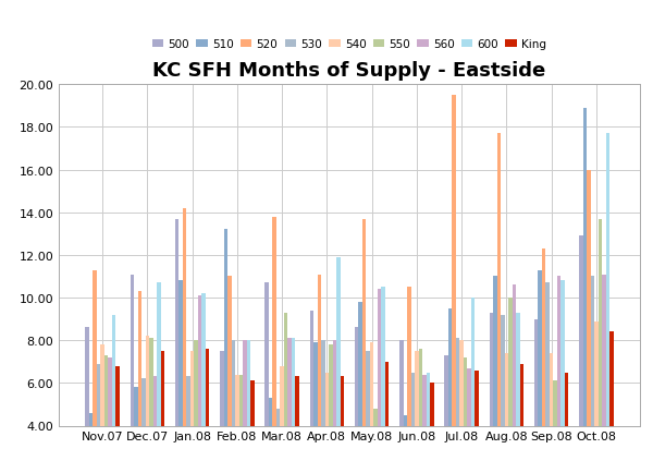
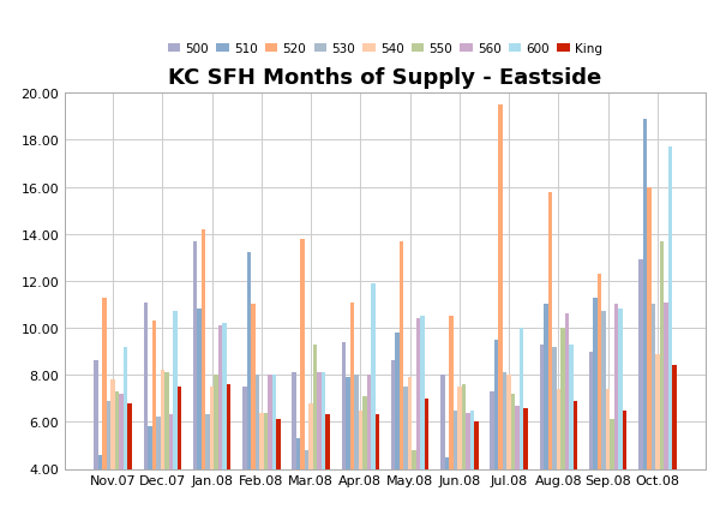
500/Mar.08: 10.7 -> 8.1
550/Apr.08: 7.8 -> 7.1
520/Aug.08: 17.7 -> 15.8
